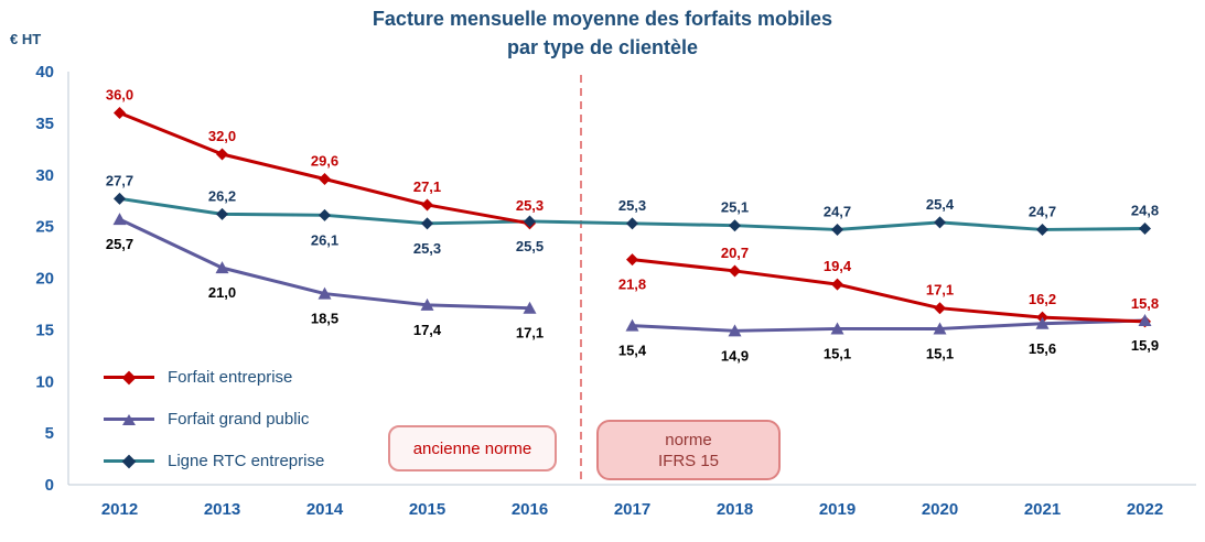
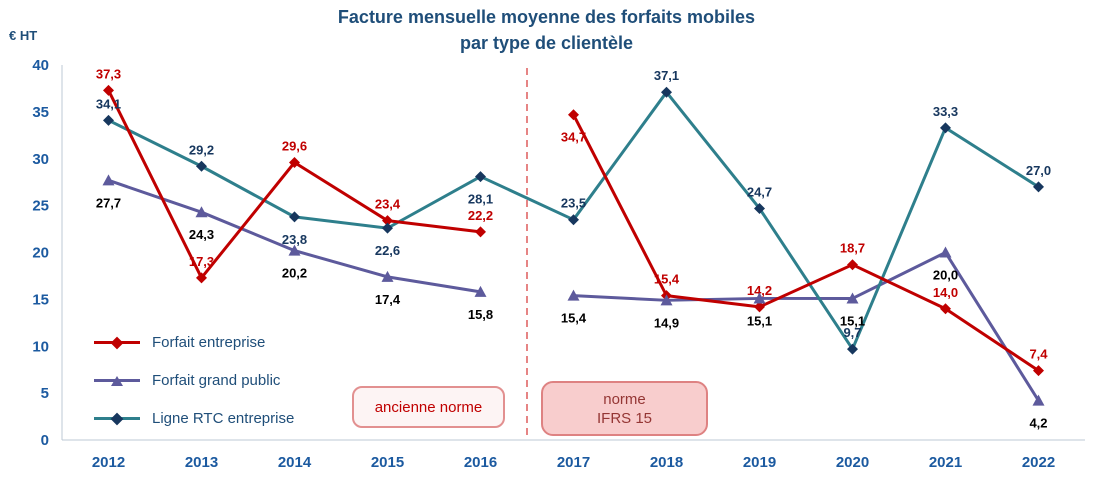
Forfait entreprise/2012: 36,0 -> 37,3
Forfait grand public/2012: 25,7 -> 27,7
Ligne RTC entreprise/2012: 27,7 -> 34,1
Forfait entreprise/2013: 32,0 -> 17,3
Forfait grand public/2013: 21,0 -> 24,3
Ligne RTC entreprise/2013: 26,2 -> 29,2
Forfait grand public/2014: 18,5 -> 20,2
Ligne RTC entreprise/2014: 26,1 -> 23,8
Forfait entreprise/2015: 27,1 -> 23,4
Ligne RTC entreprise/2015: 25,3 -> 22,6
Forfait entreprise/2016: 25,3 -> 22,2
Forfait grand public/2016: 17,1 -> 15,8
Ligne RTC entreprise/2016: 25,5 -> 28,1
Forfait entreprise/2017: 21,8 -> 34,7
Ligne RTC entreprise/2017: 25,3 -> 23,5
Forfait entreprise/2018: 20,7 -> 15,4
Ligne RTC entreprise/2018: 25,1 -> 37,1
Forfait entreprise/2019: 19,4 -> 14,2
Forfait entreprise/2020: 17,1 -> 18,7
Ligne RTC entreprise/2020: 25,4 -> 9,7
Forfait entreprise/2021: 16,2 -> 14,0
Forfait grand public/2021: 15,6 -> 20,0
Ligne RTC entreprise/2021: 24,7 -> 33,3
Forfait entreprise/2022: 15,8 -> 7,4
Forfait grand public/2022: 15,9 -> 4,2
Ligne RTC entreprise/2022: 24,8 -> 27,0
